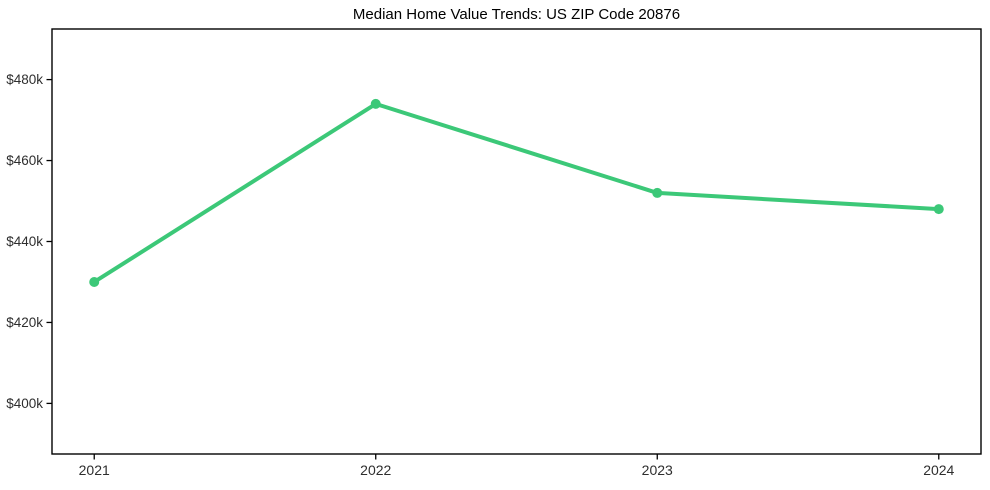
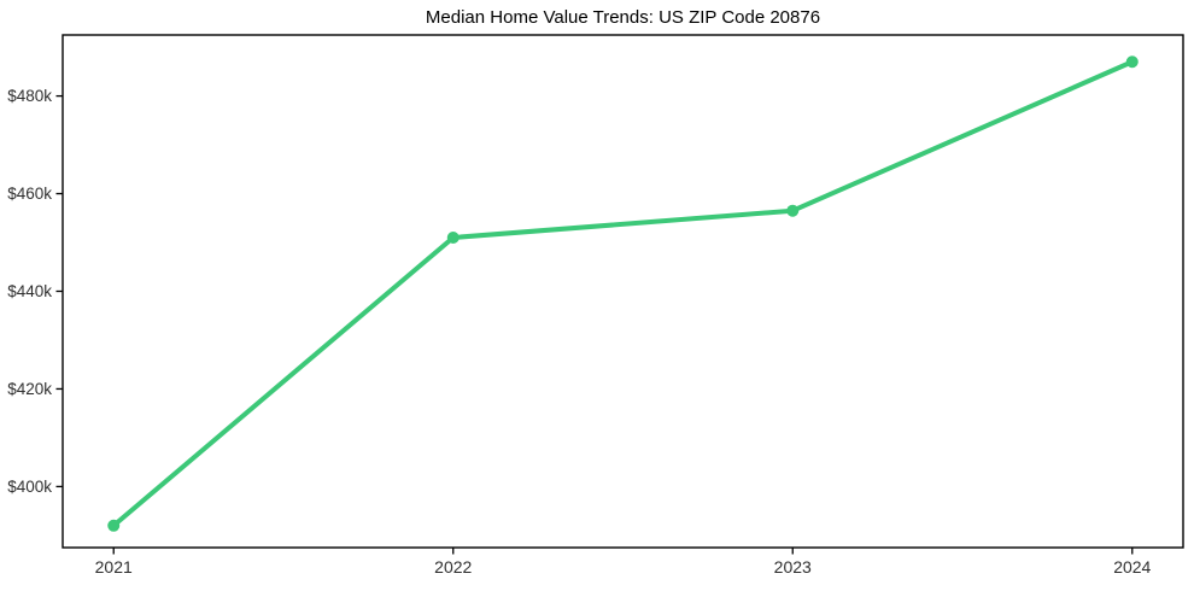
2021: $430k -> $392k
2022: $474k -> $451k
2023: $452k -> $456k
2024: $448k -> $487k
